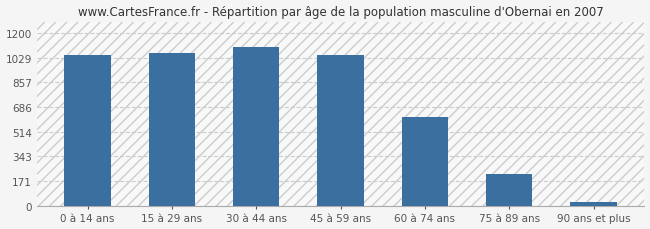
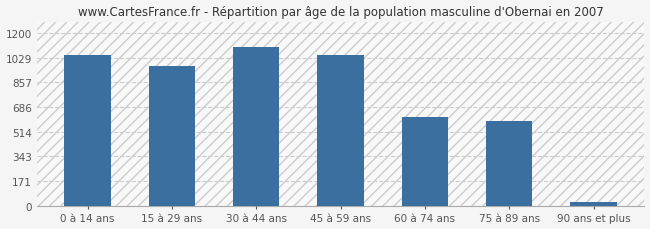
15 à 29 ans: 1060 -> 970
75 à 89 ans: 220 -> 590
